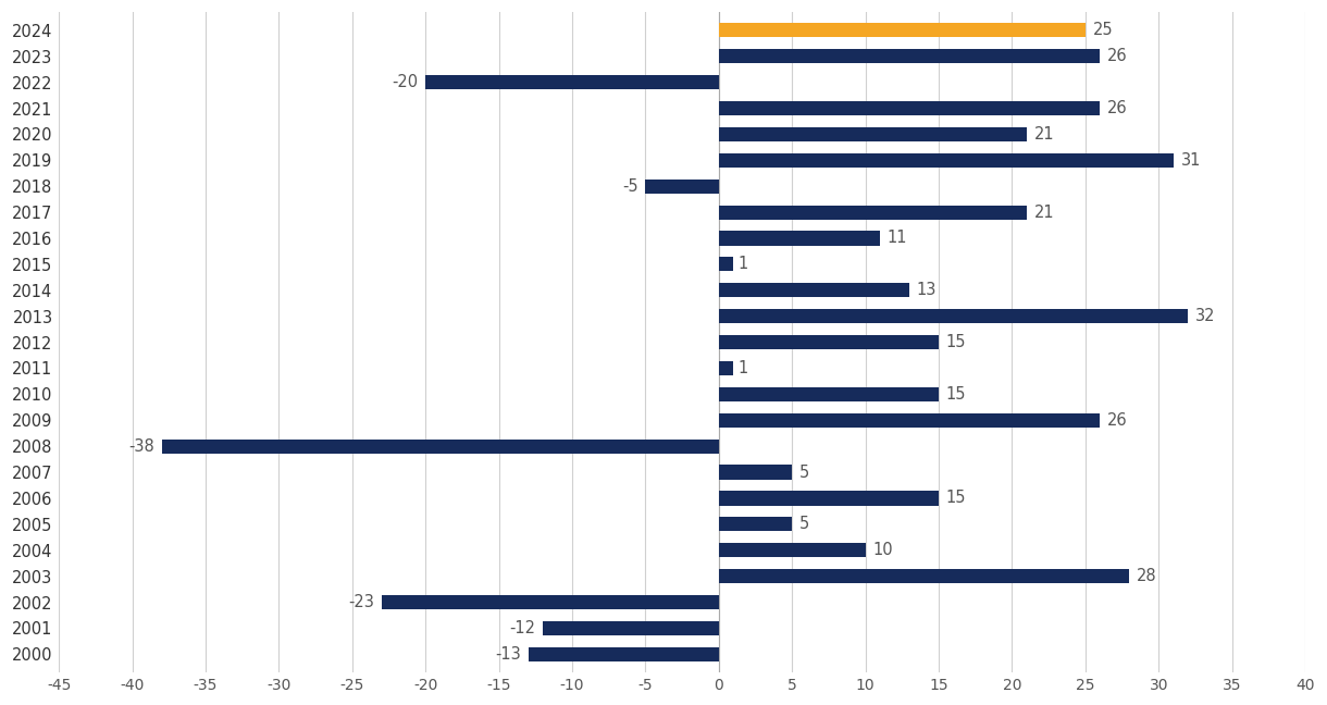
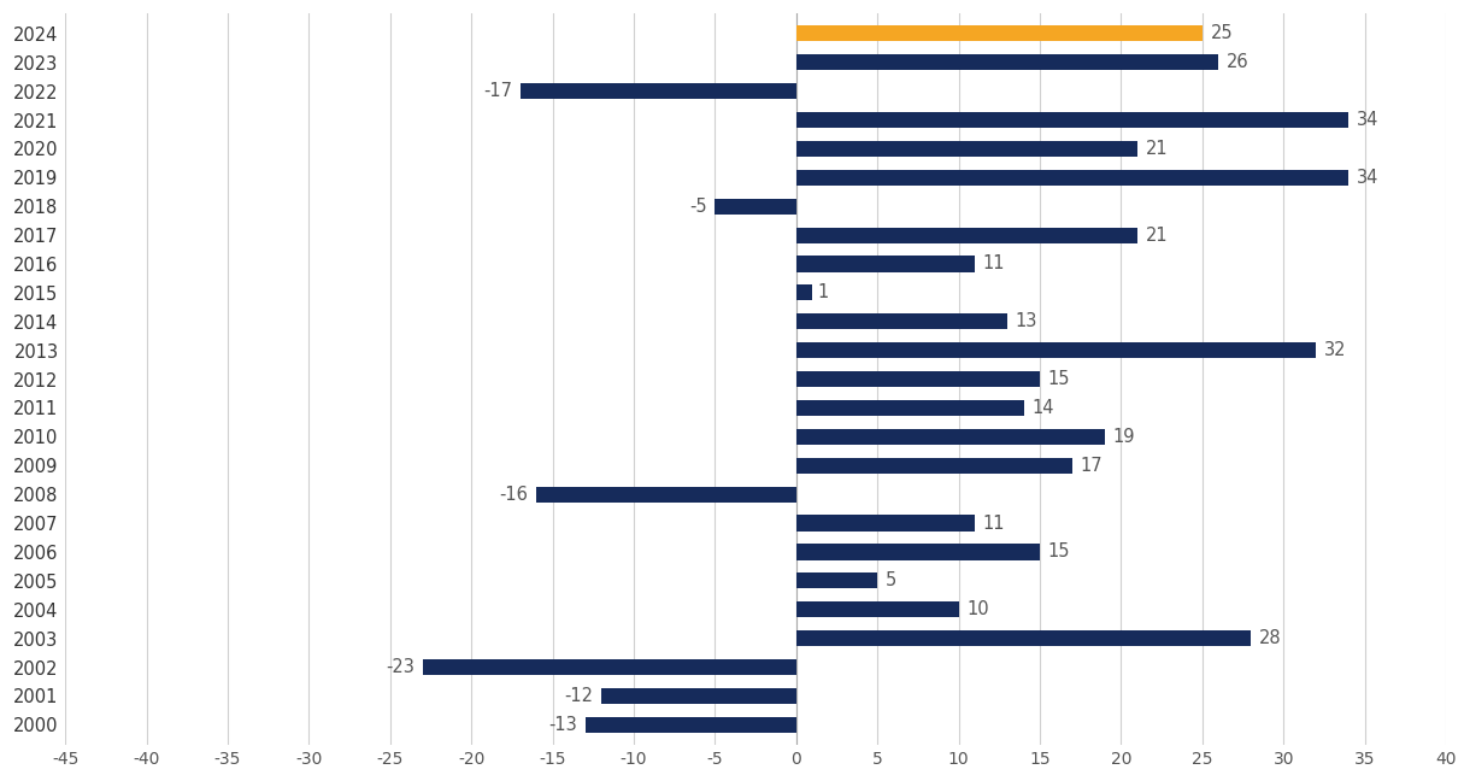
2022: -20 -> -17
2021: 26 -> 34
2019: 31 -> 34
2011: 1 -> 14
2010: 15 -> 19
2009: 26 -> 17
2008: -38 -> -16
2007: 5 -> 11
